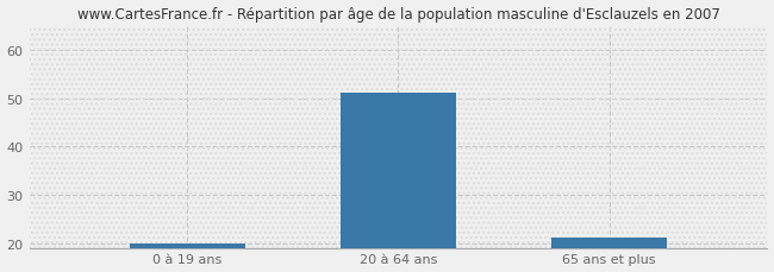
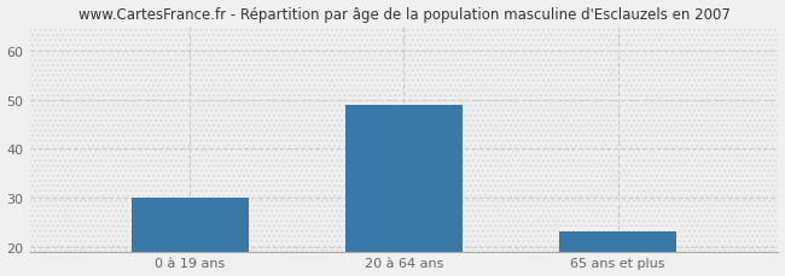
0 à 19 ans: 20 -> 30
20 à 64 ans: 51 -> 49
65 ans et plus: 21 -> 23
